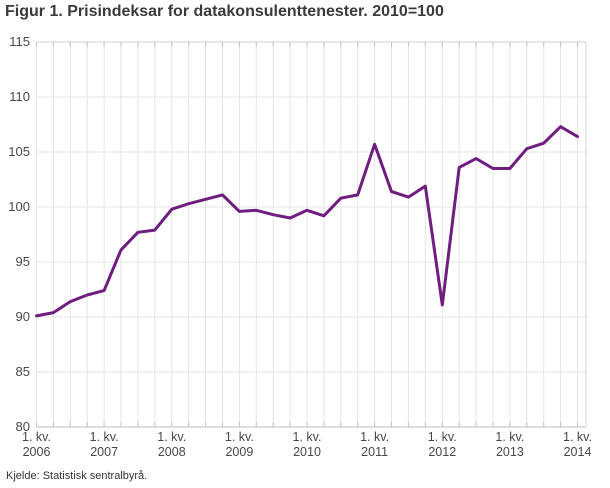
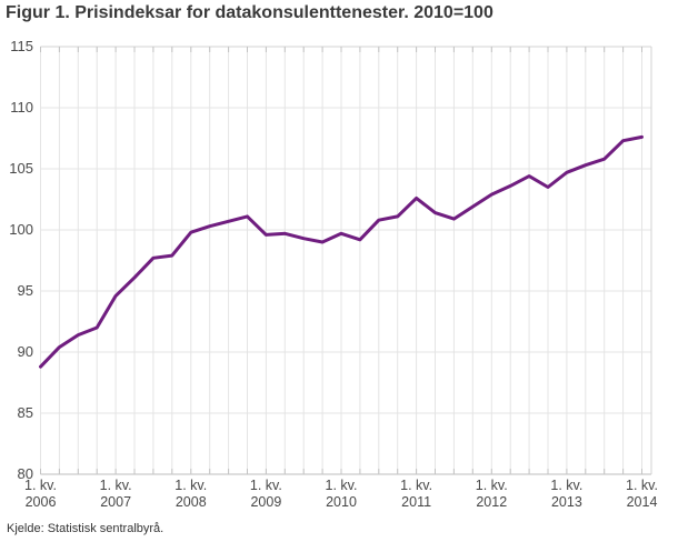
1. kv. 2006: 90.1 -> 88.8
1. kv. 2007: 92.4 -> 94.6
1. kv. 2011: 105.7 -> 102.6
1. kv. 2012: 91.1 -> 102.9
1. kv. 2013: 103.5 -> 104.7
1. kv. 2014: 106.4 -> 107.6
